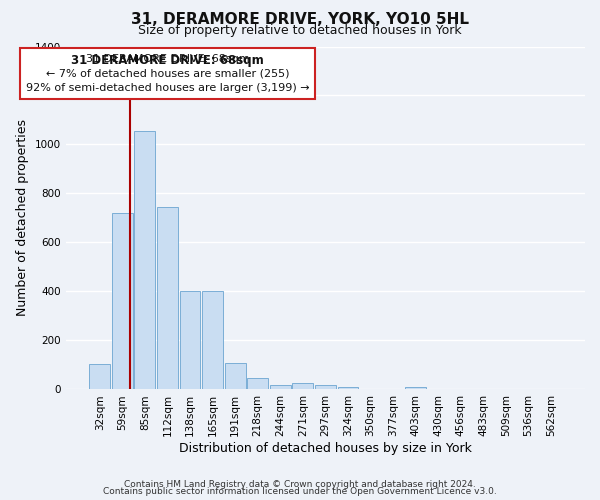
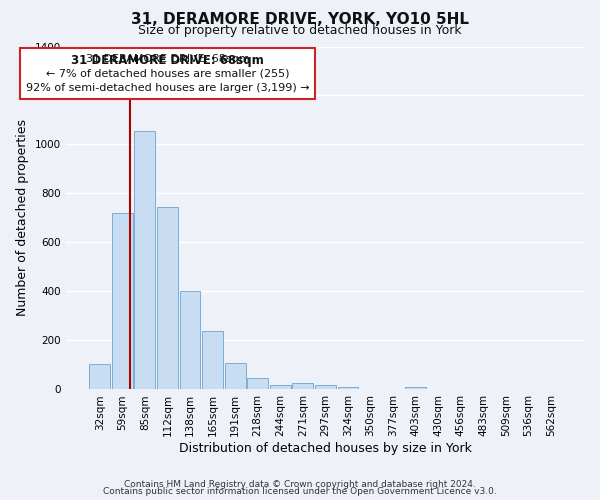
165sqm: 400 -> 240
